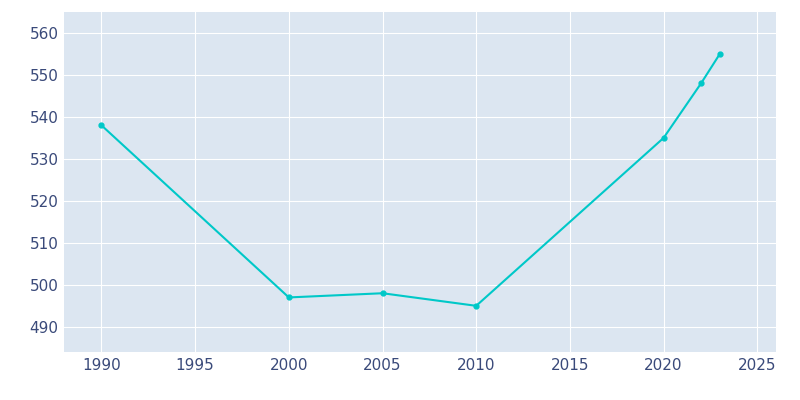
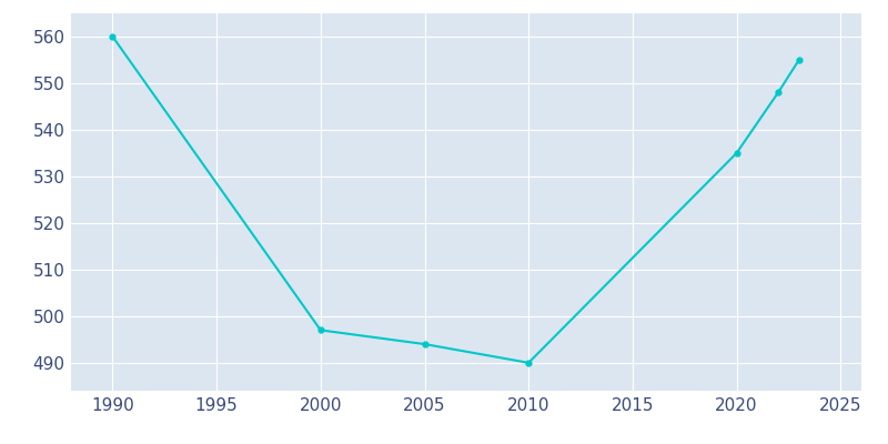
1990: 538 -> 560
2005: 498 -> 494
2010: 495 -> 490
